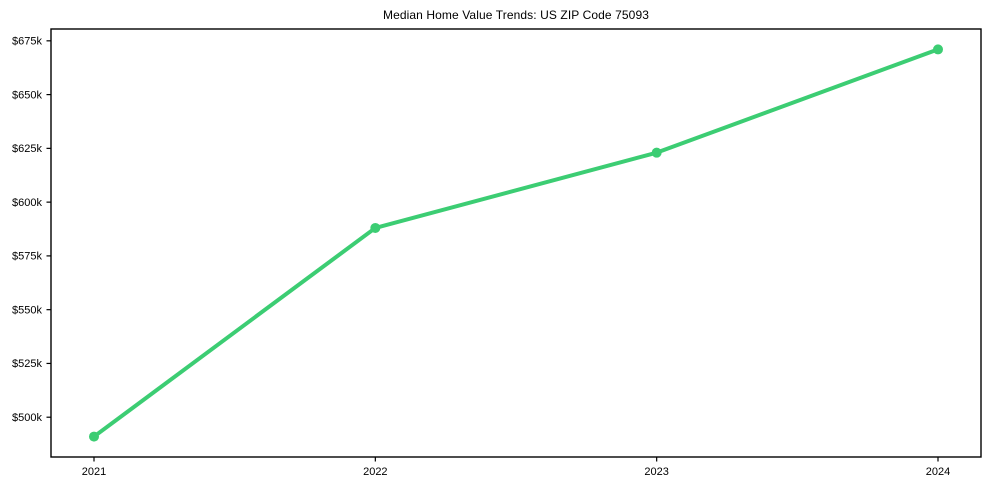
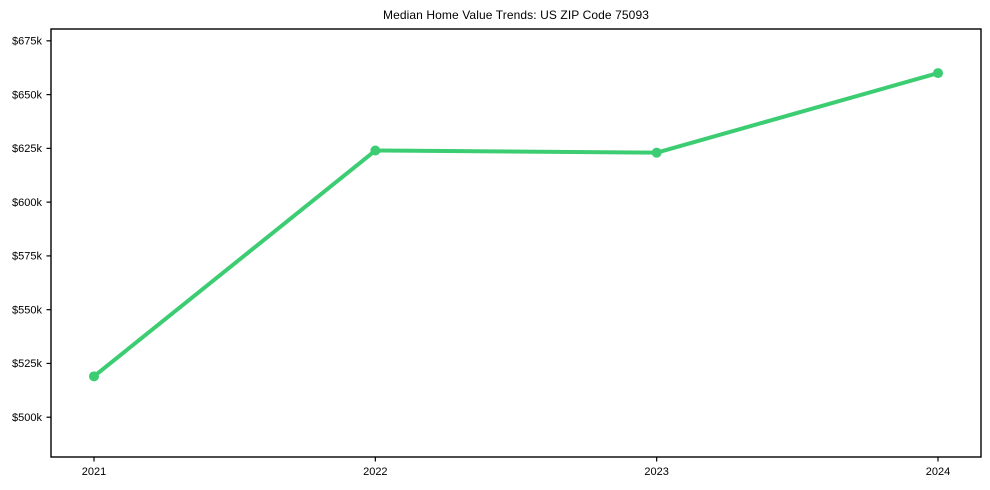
2021: $491k -> $519k
2022: $588k -> $624k
2024: $671k -> $660k
